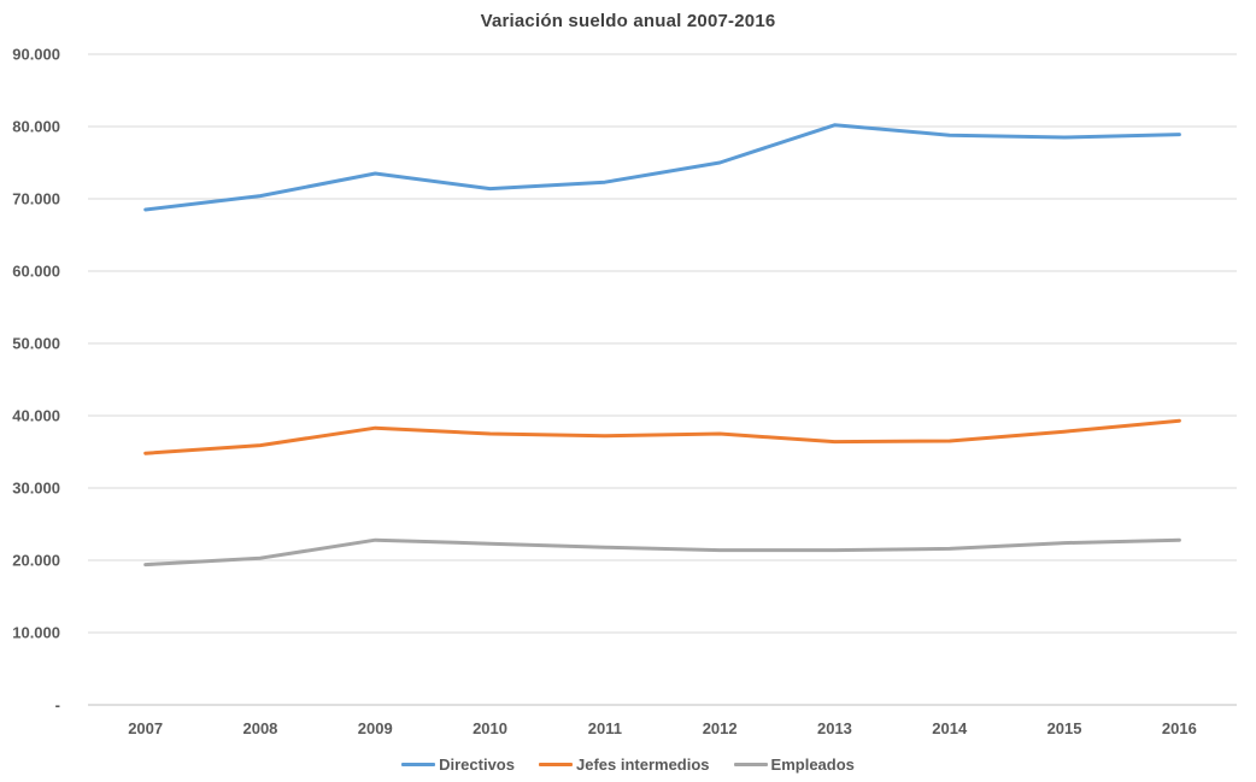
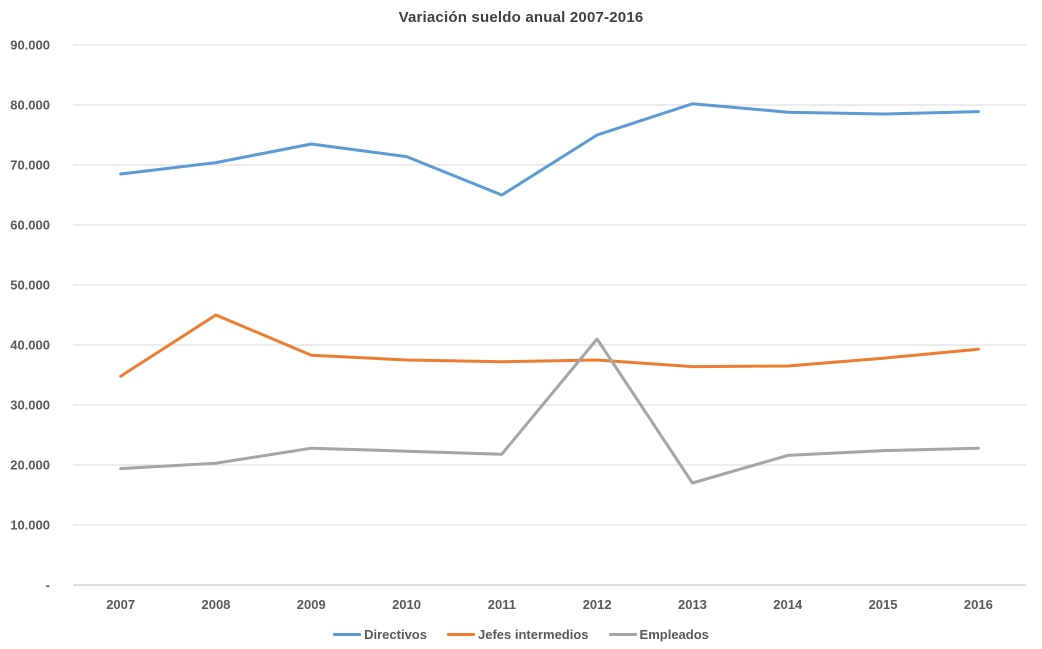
Jefes intermedios/2008: 36000 -> 45000
Directivos/2011: 72000 -> 65000
Empleados/2012: 21000 -> 41000
Empleados/2013: 21000 -> 17000
